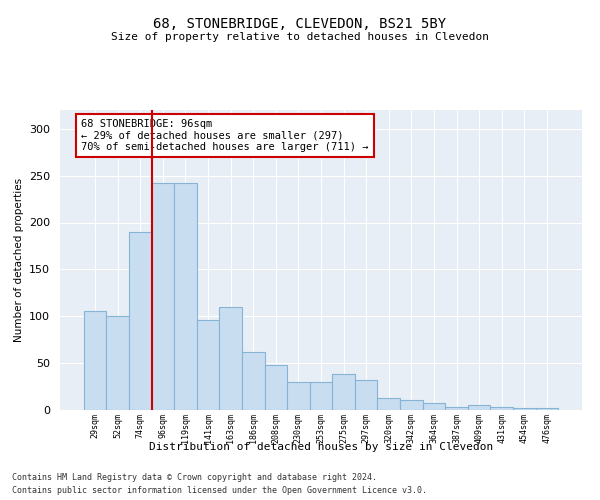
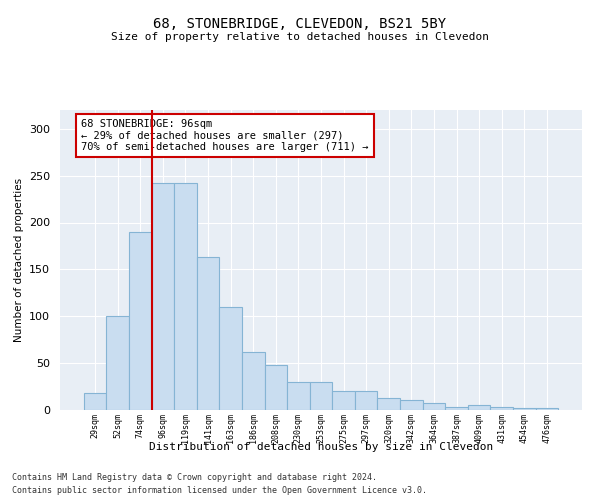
29sqm: 106 -> 18
141sqm: 96 -> 163
275sqm: 38 -> 20
297sqm: 32 -> 20
